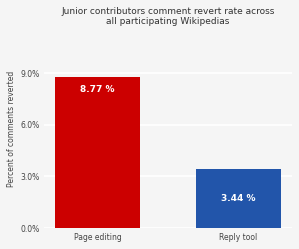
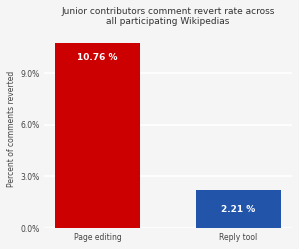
Page editing: 8.77 -> 10.76
Reply tool: 3.44 -> 2.21
